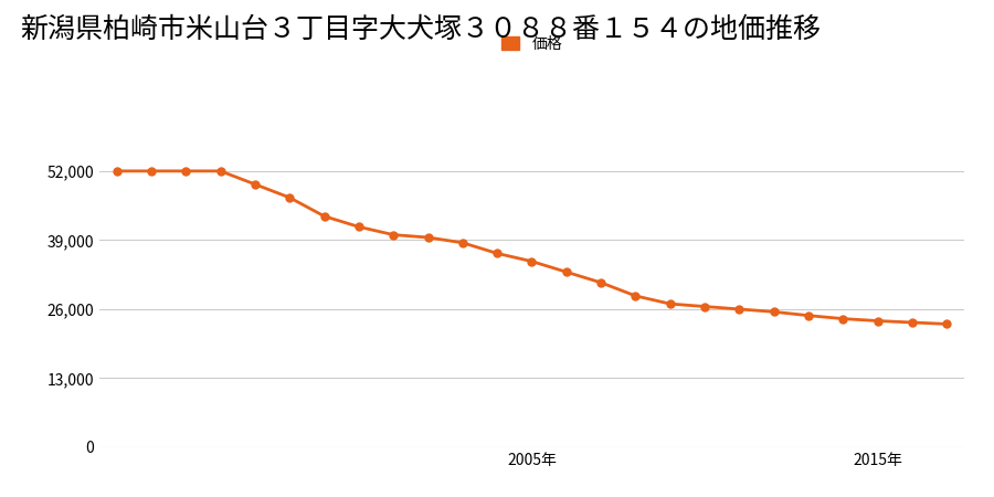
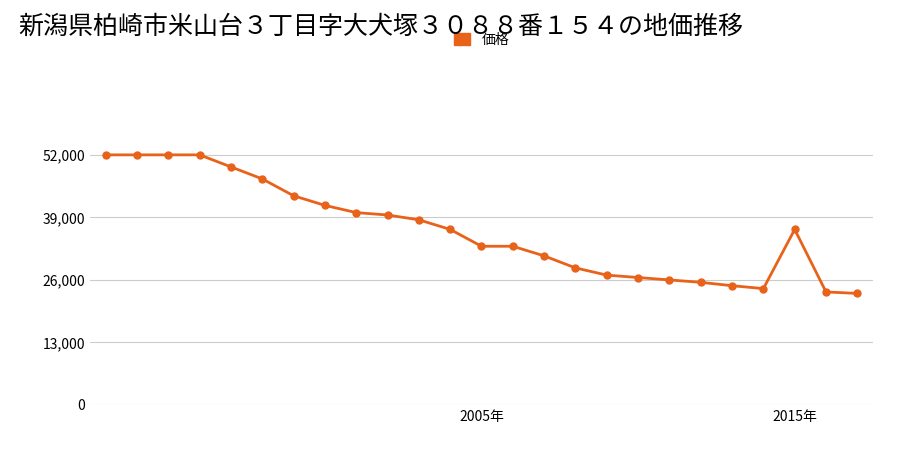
2005年: 35,000 -> 33,000
2015年: 23,800 -> 36,500
